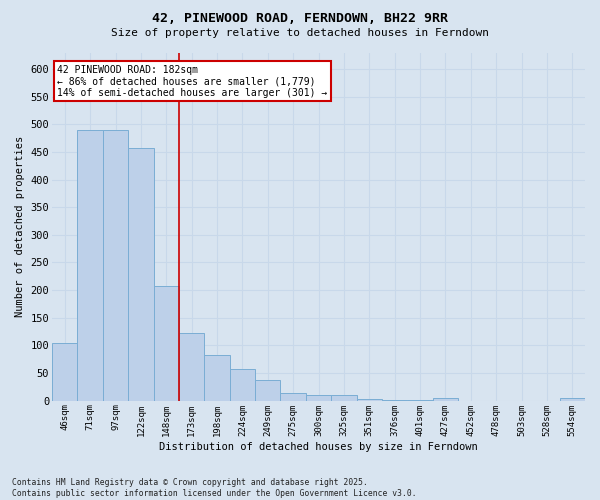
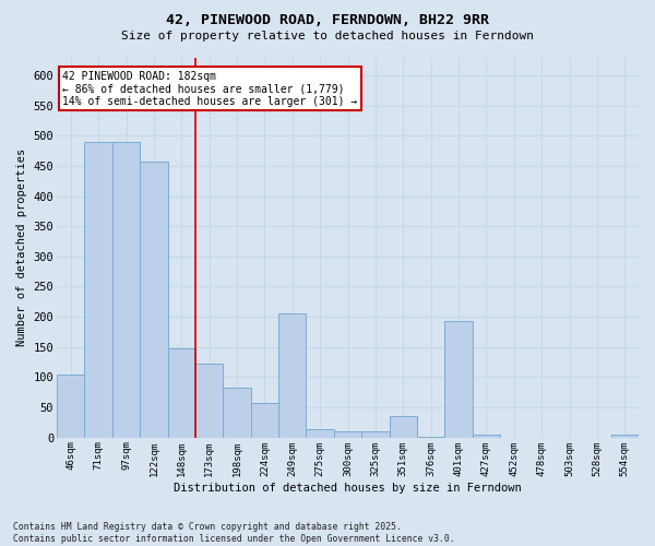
148sqm: 207 -> 148
249sqm: 38 -> 206
351sqm: 3 -> 36
401sqm: 1 -> 192
